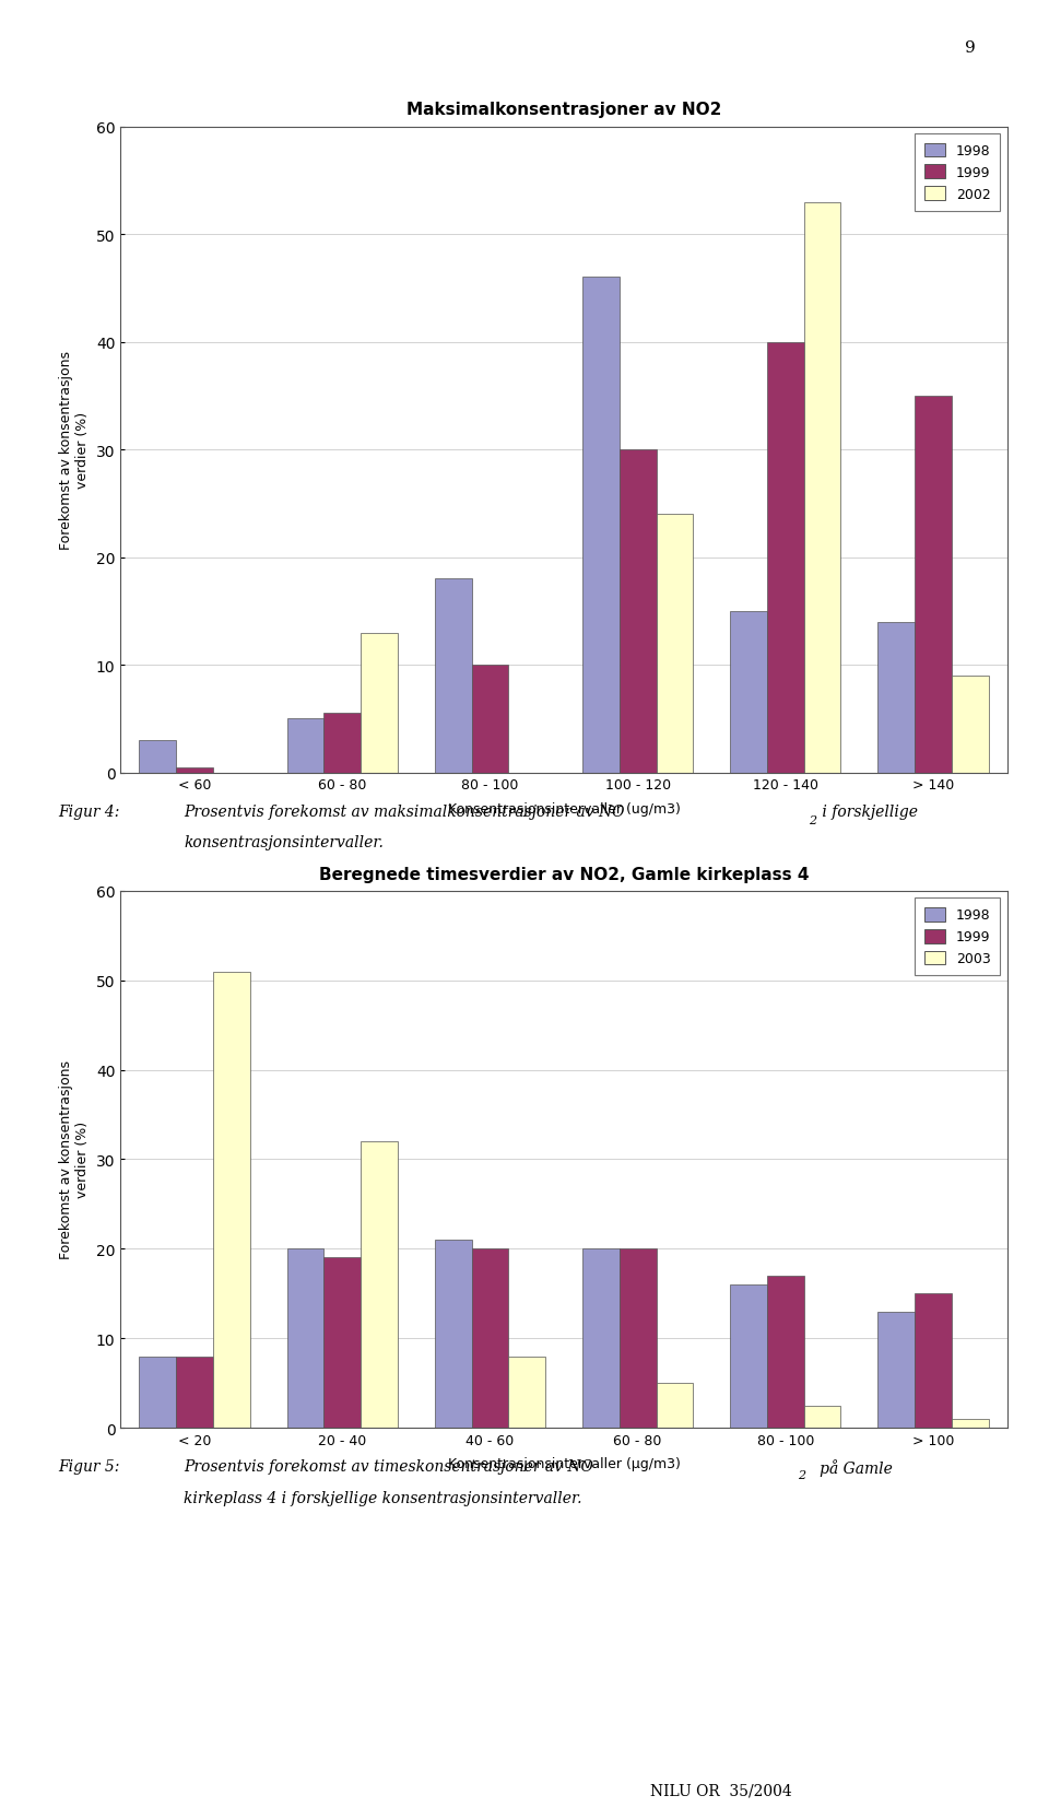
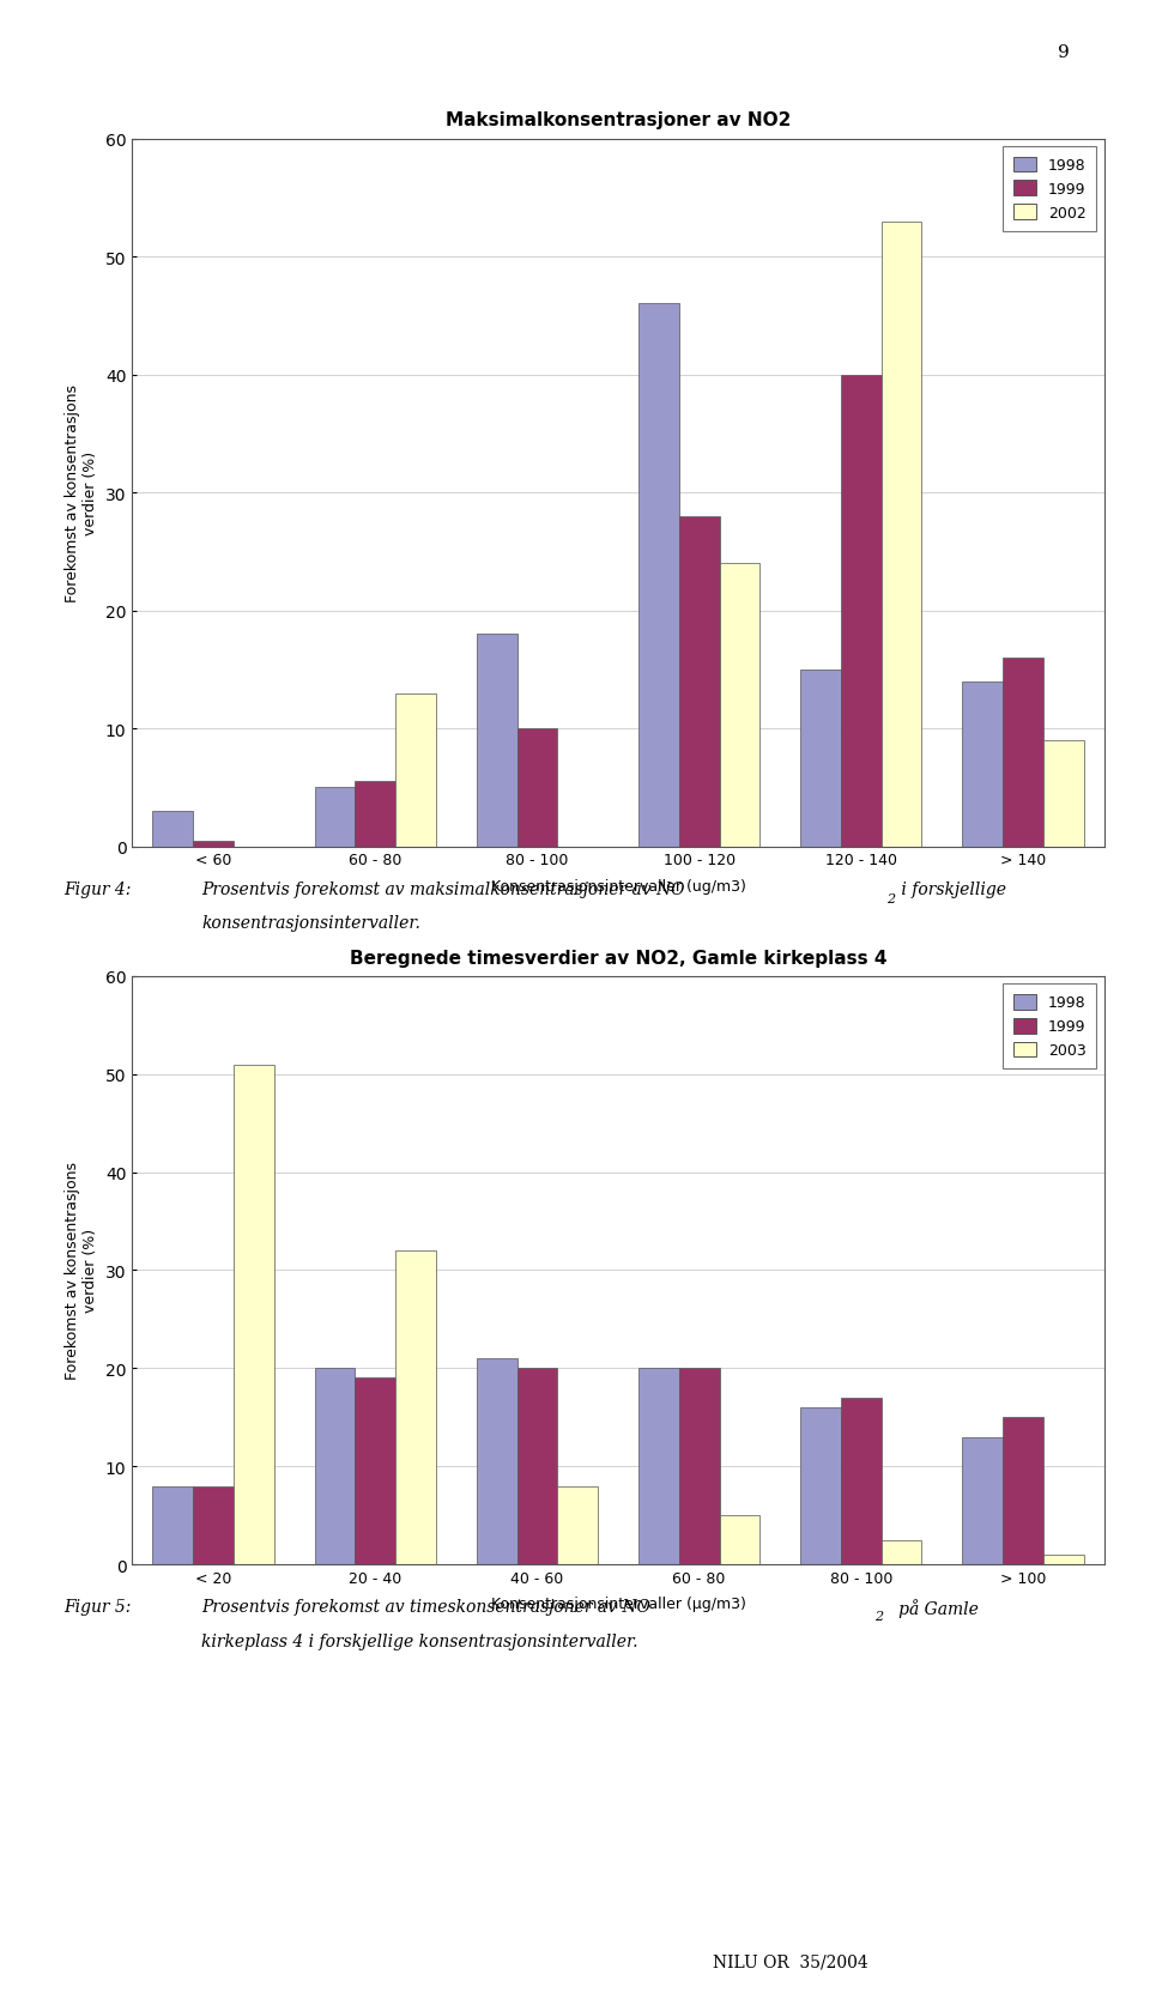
Maksimalkonsentrasjoner av NO2/1999/100 - 120: 30.0 -> 28.0
Maksimalkonsentrasjoner av NO2/1999/> 140: 35.0 -> 16.0
